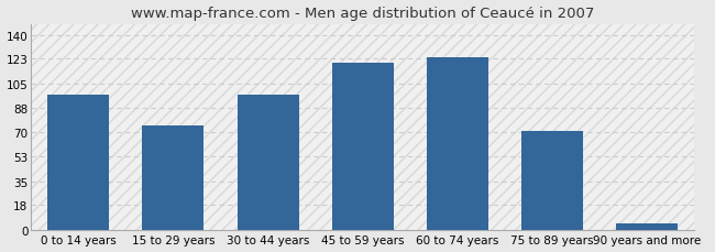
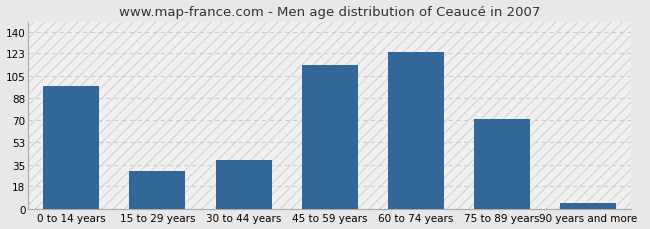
15 to 29 years: 75 -> 30
30 to 44 years: 97 -> 39
45 to 59 years: 120 -> 114
